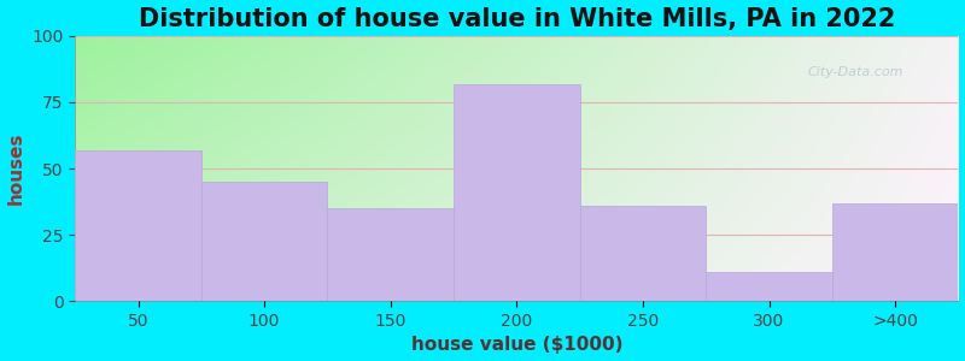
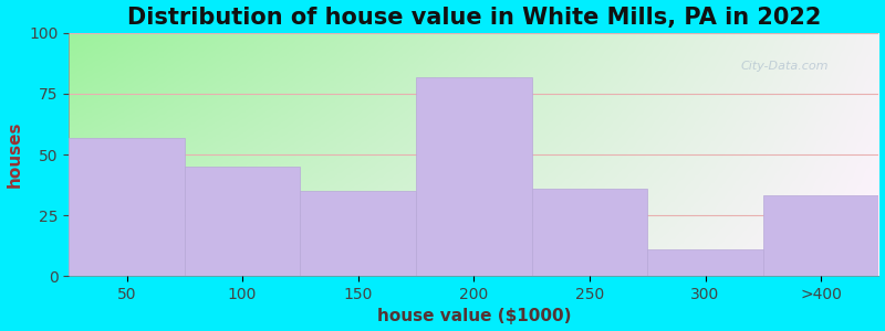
>400: 37 -> 33
